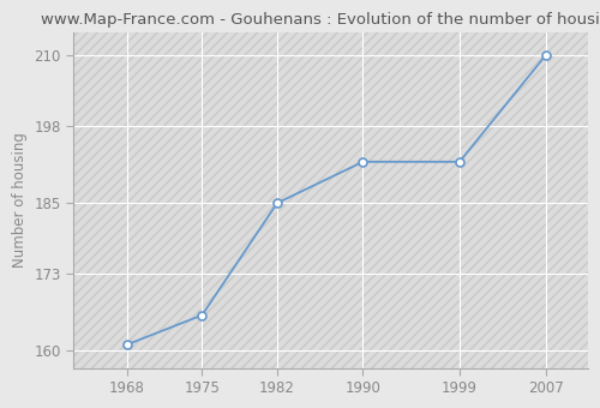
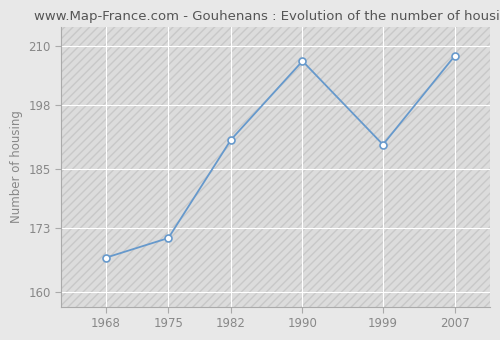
1968: 161 -> 167
1975: 166 -> 171
1982: 185 -> 191
1990: 192 -> 207
1999: 192 -> 190
2007: 210 -> 208
